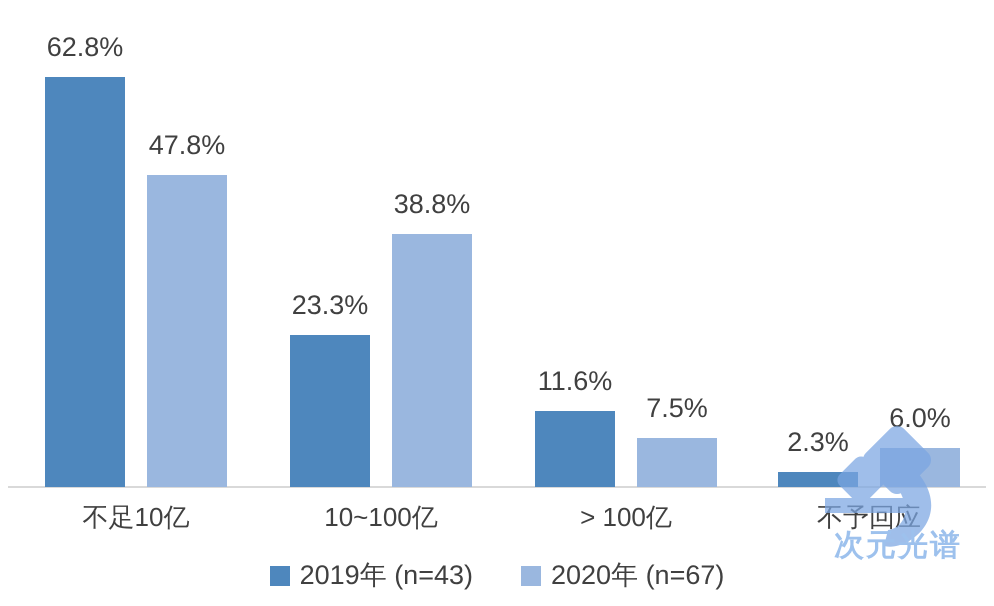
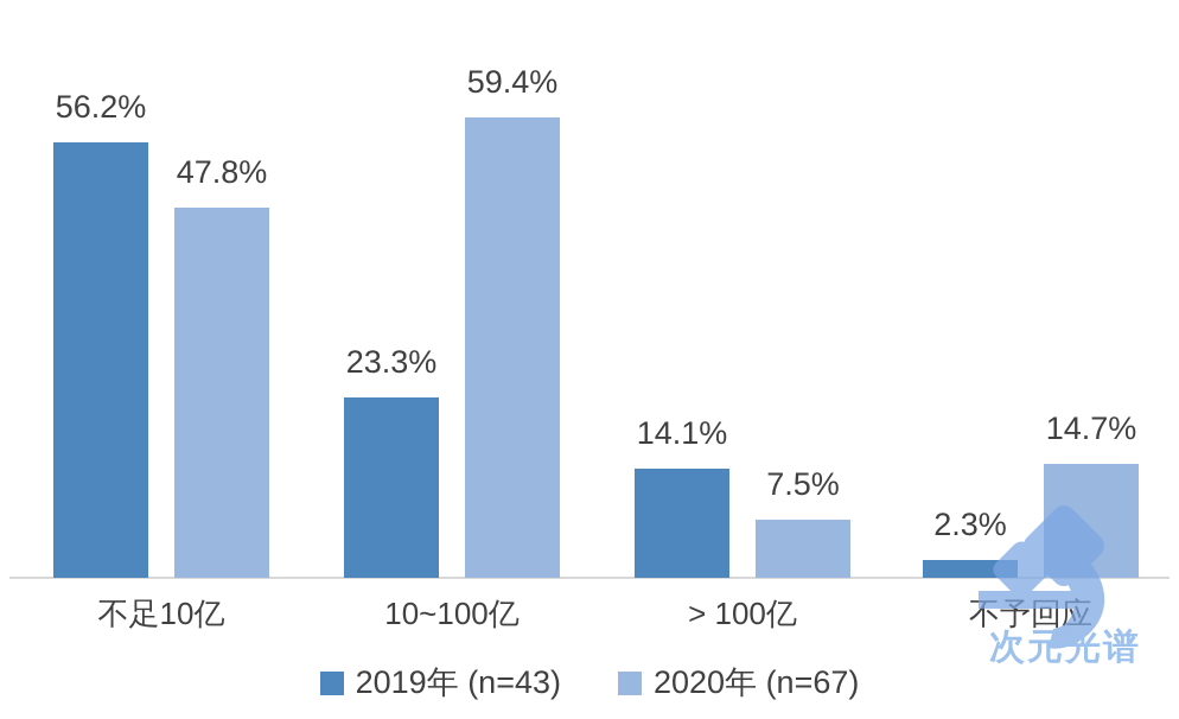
2019年 (n=43)/不足10亿: 62.8% -> 56.2%
2020年 (n=67)/10~100亿: 38.8% -> 59.4%
2019年 (n=43)/> 100亿: 11.6% -> 14.1%
2020年 (n=67)/不予回应: 6.0% -> 14.7%
